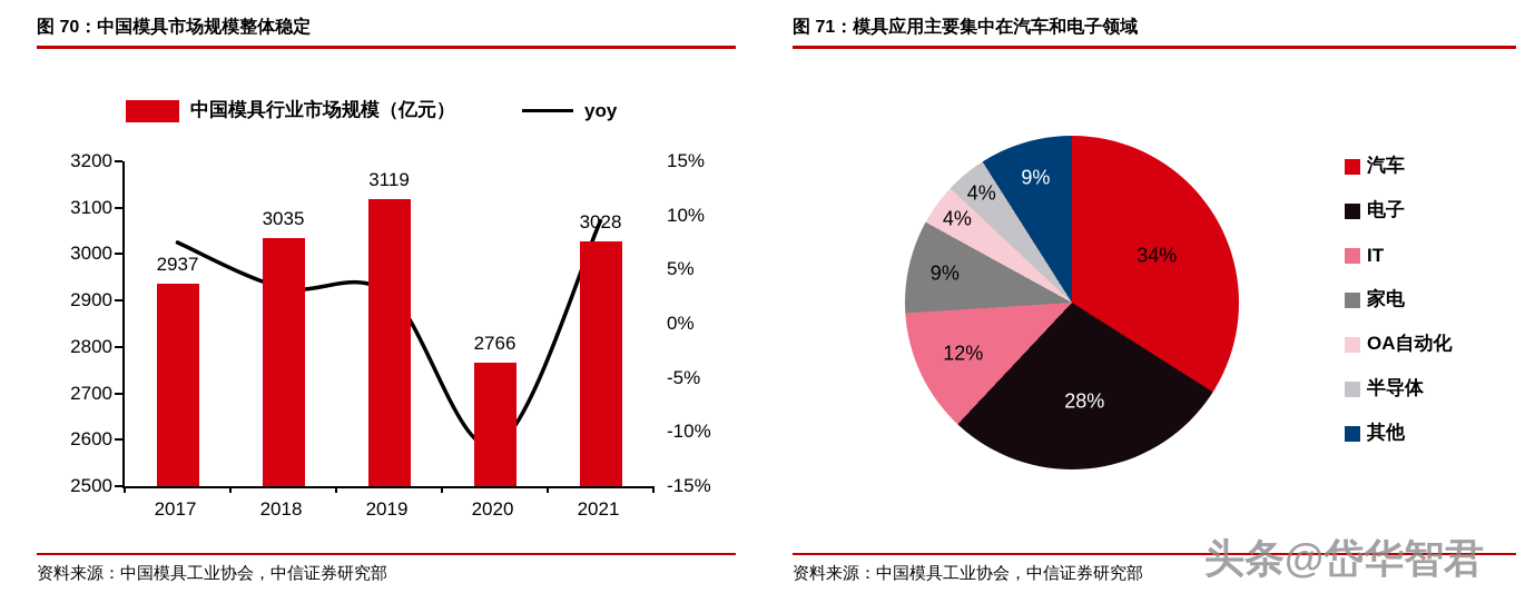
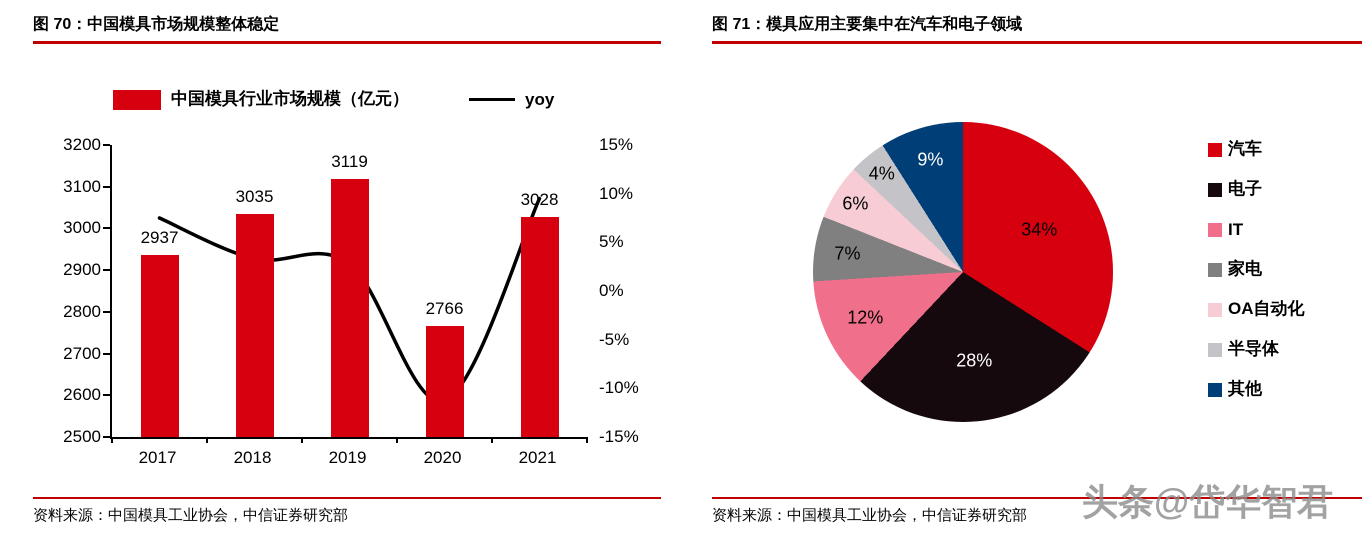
图 71：模具应用主要集中在汽车和电子领域/家电: 9% -> 7%
图 71：模具应用主要集中在汽车和电子领域/OA自动化: 4% -> 6%
